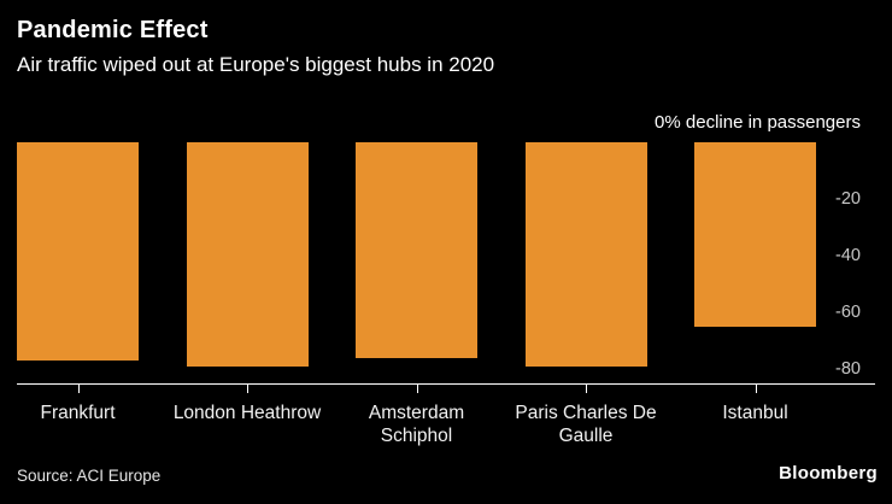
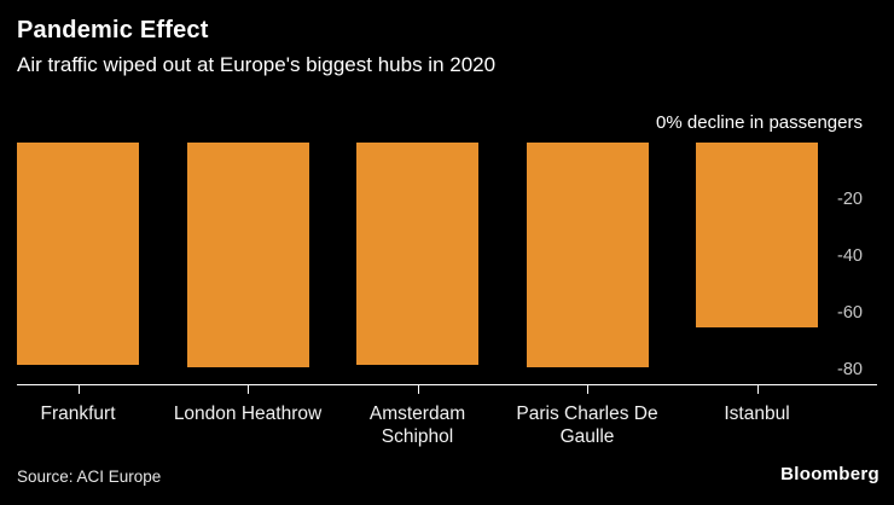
Frankfurt: -77 -> -78
Amsterdam Schiphol: -76 -> -78
